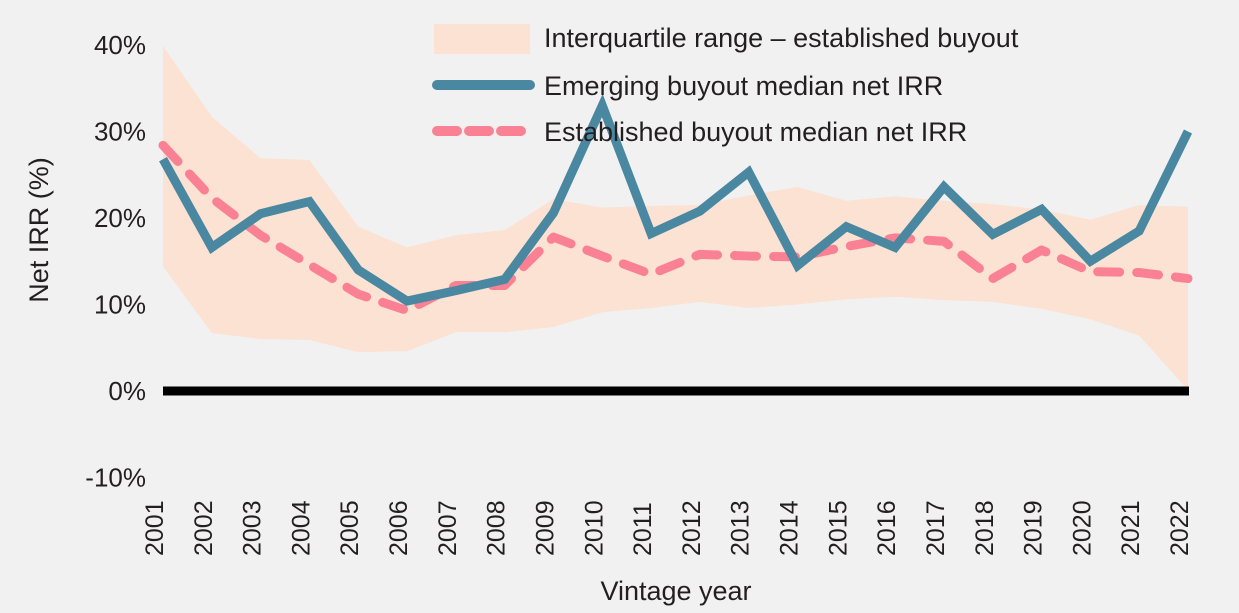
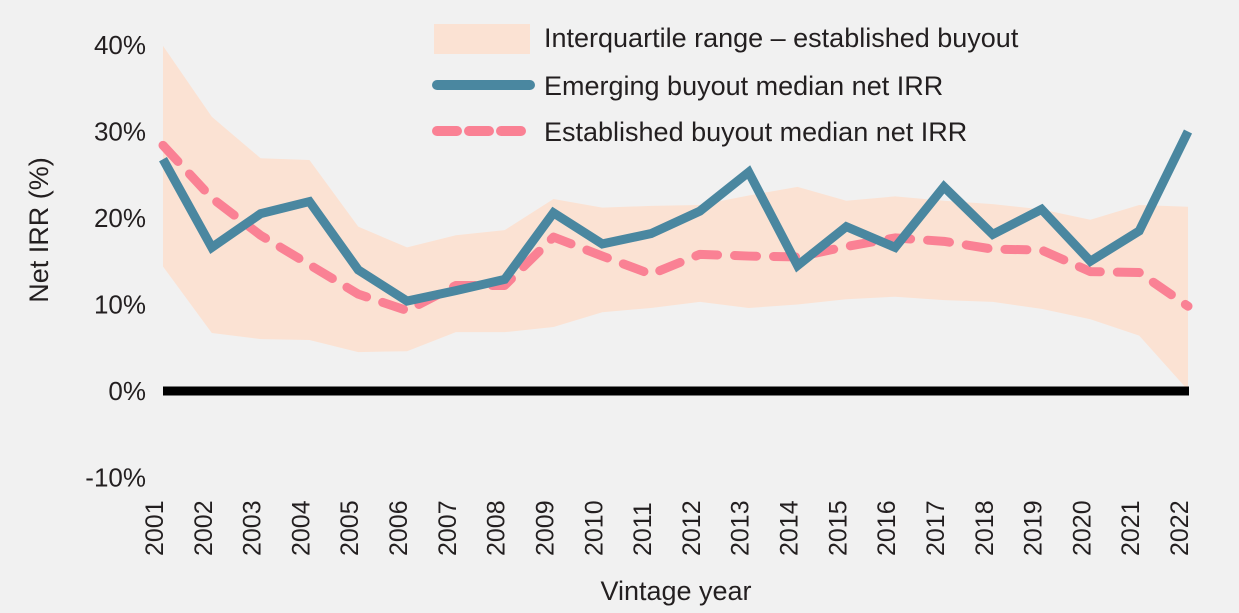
Emerging buyout median net IRR/2010: 33% -> 17%
Established buyout median net IRR/2018: 13% -> 16%
Established buyout median net IRR/2022: 13% -> 10%
